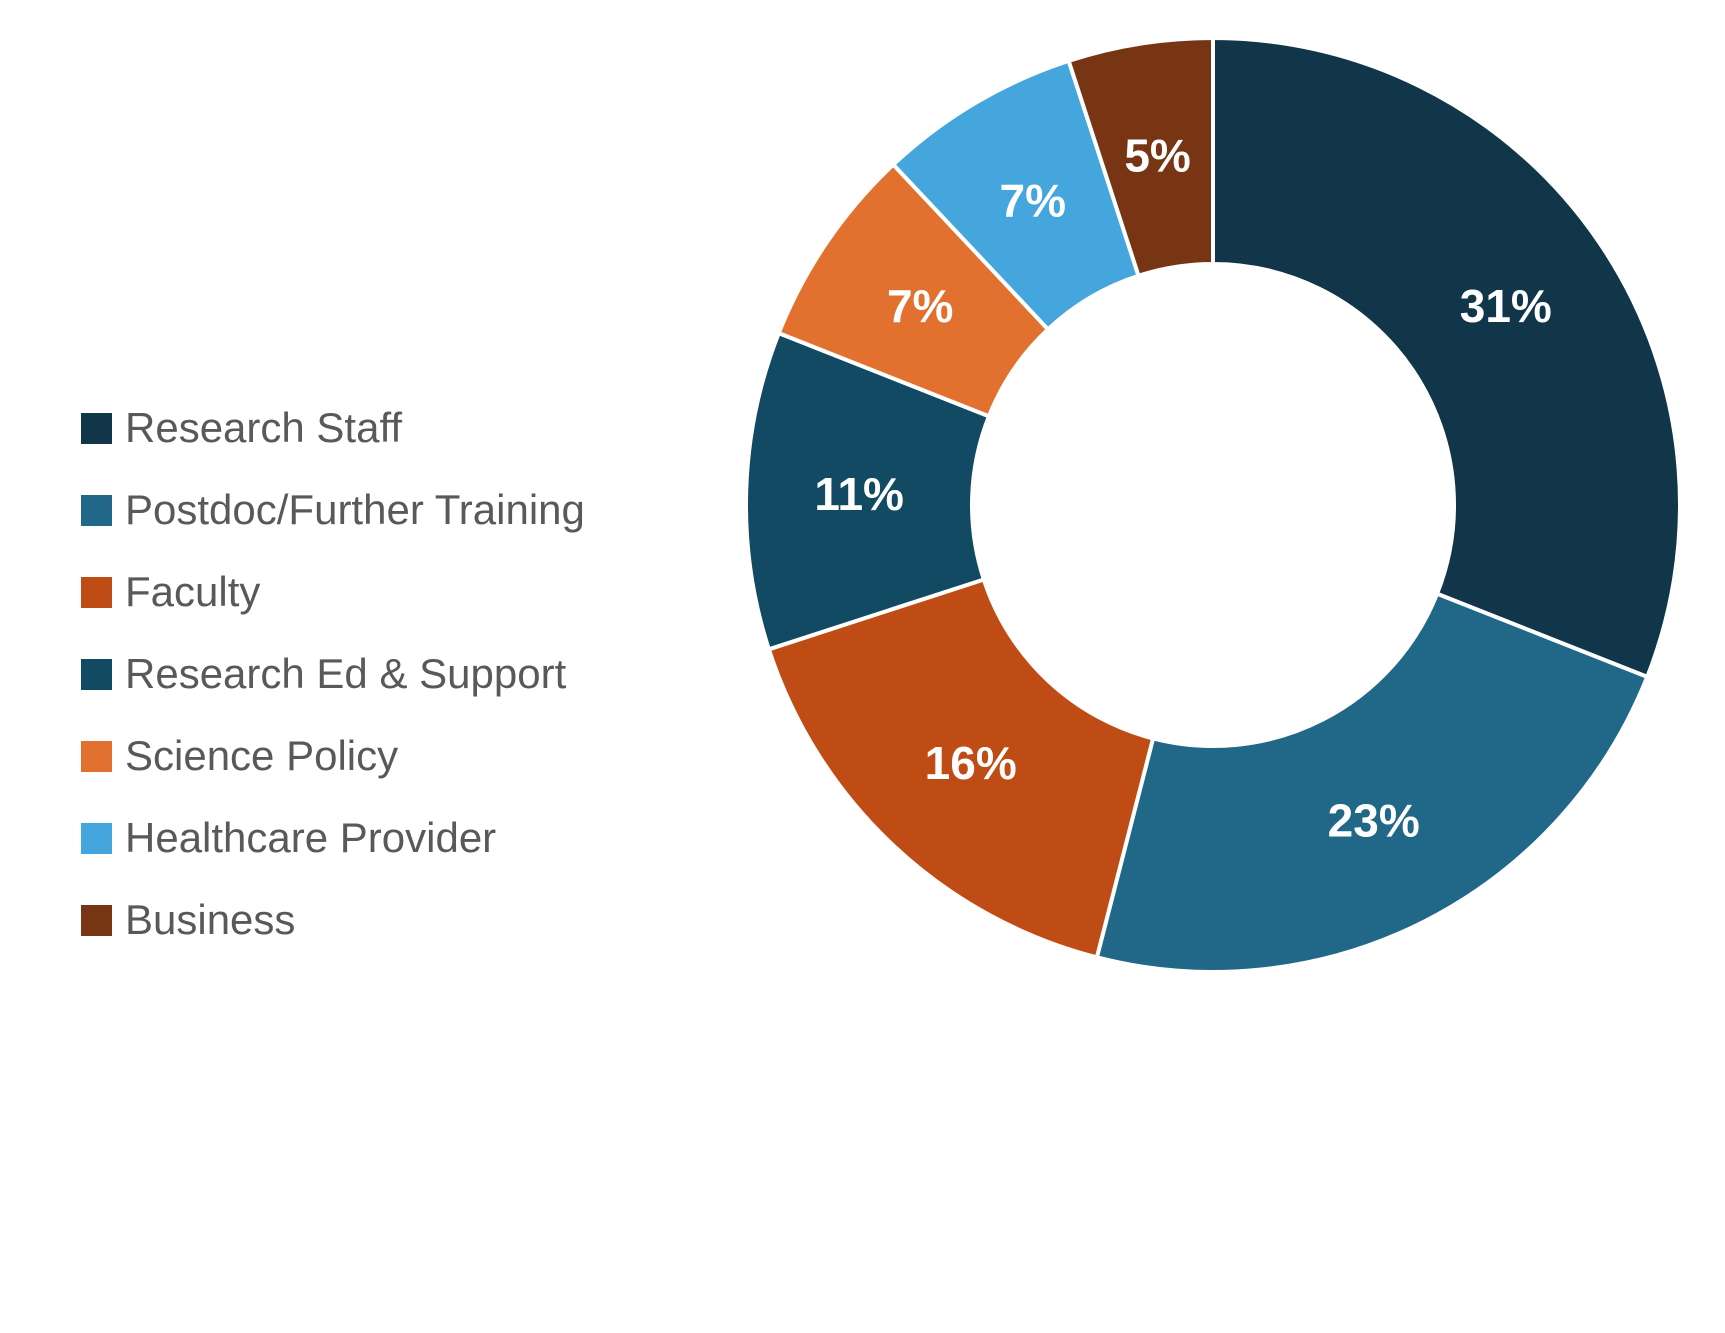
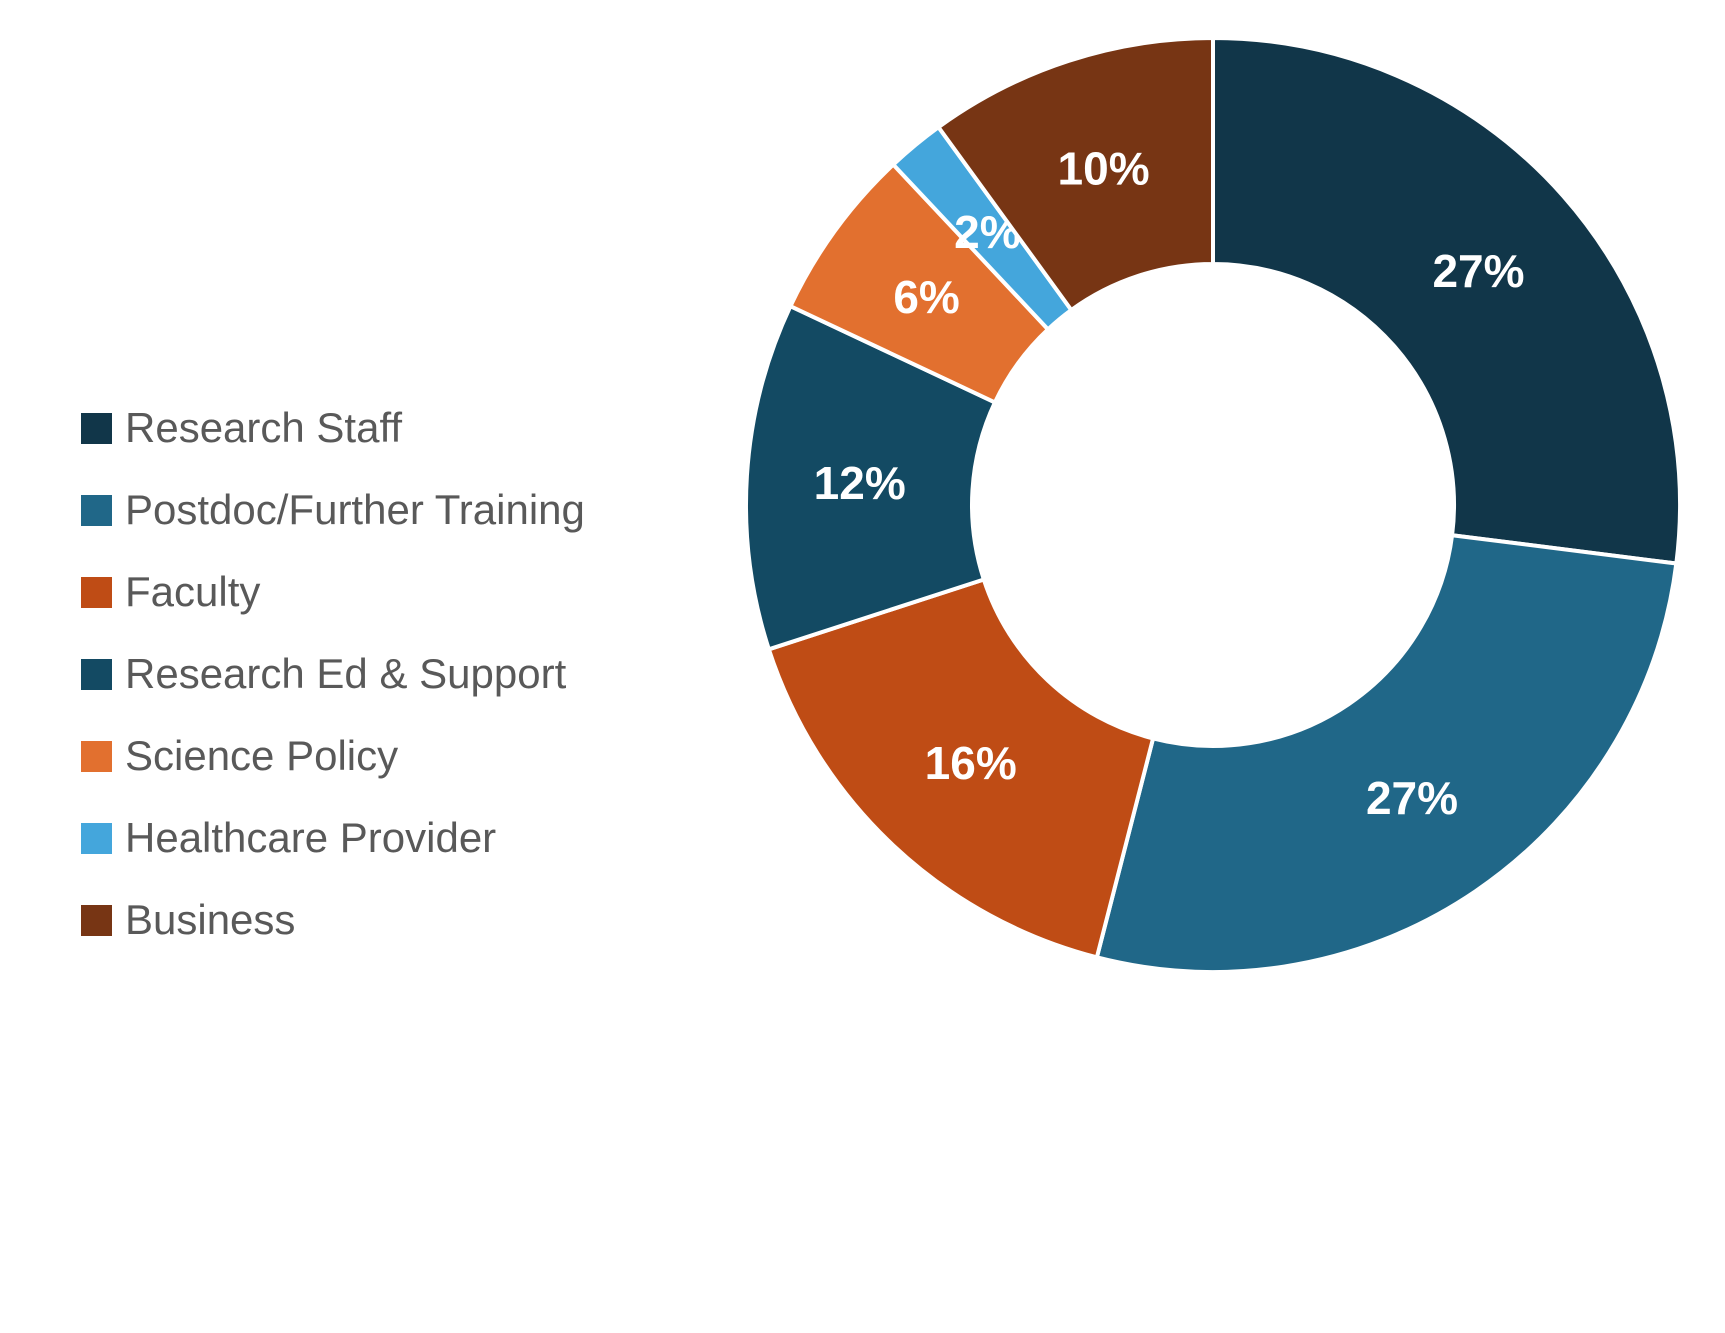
Research Staff: 31% -> 27%
Postdoc/Further Training: 23% -> 27%
Research Ed & Support: 11% -> 12%
Science Policy: 7% -> 6%
Healthcare Provider: 7% -> 2%
Business: 5% -> 10%
